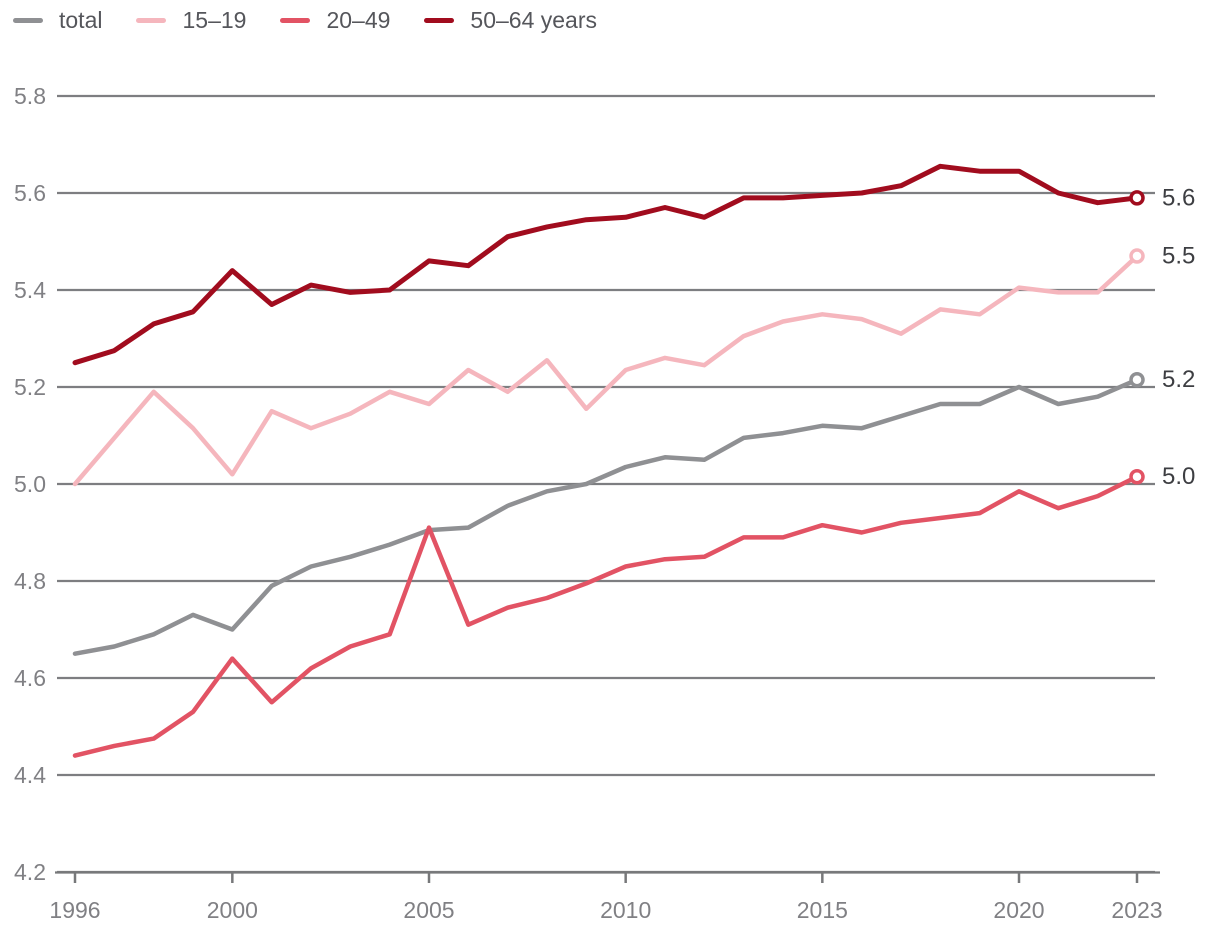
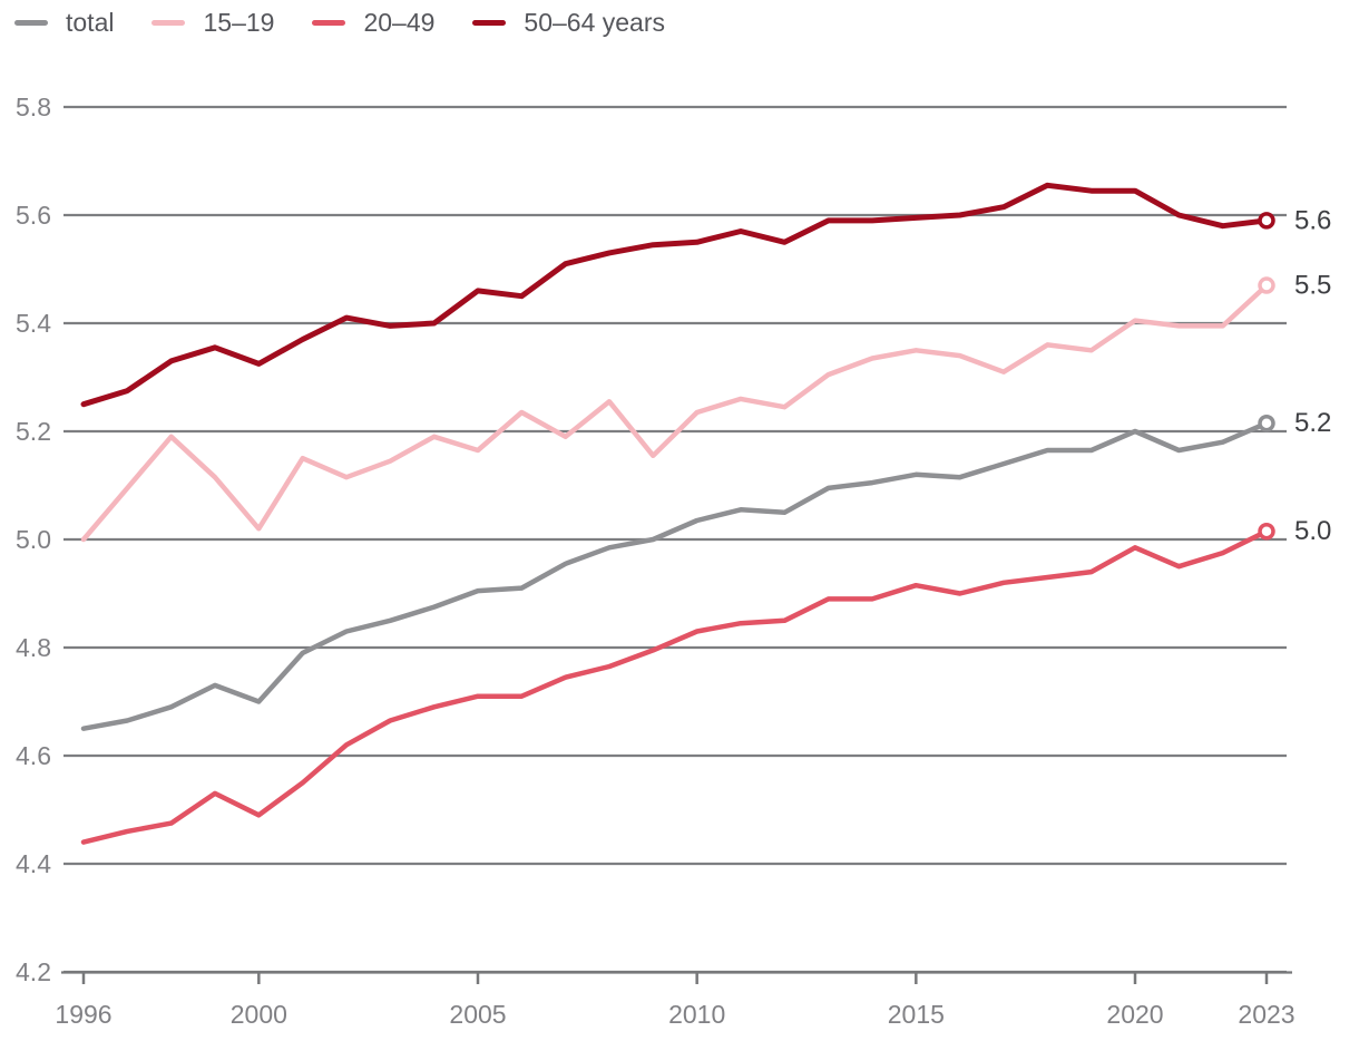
20–49/2000: 4.64 -> 4.49
50–64 years/2000: 5.44 -> 5.33
20–49/2005: 4.91 -> 4.71
